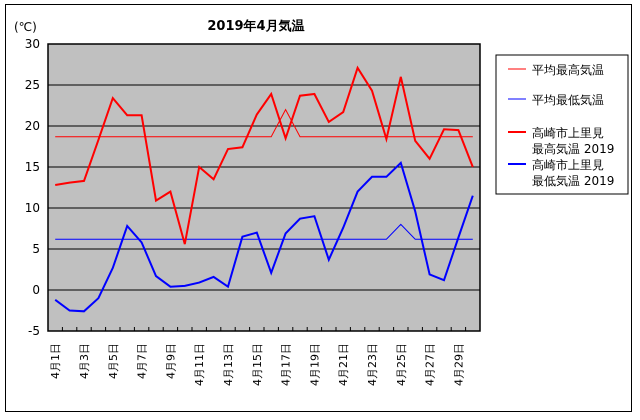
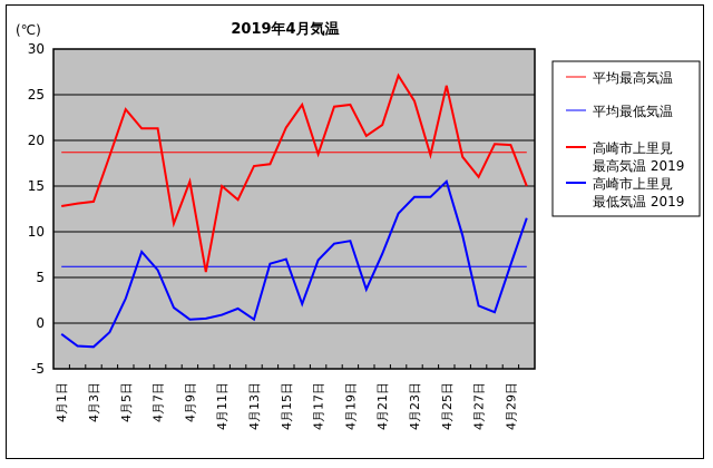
高崎市上里見最高気温2019/4月9日: 12 -> 16
平均最高気温/4月17日: 22 -> 19
平均最低気温/4月25日: 8 -> 6
